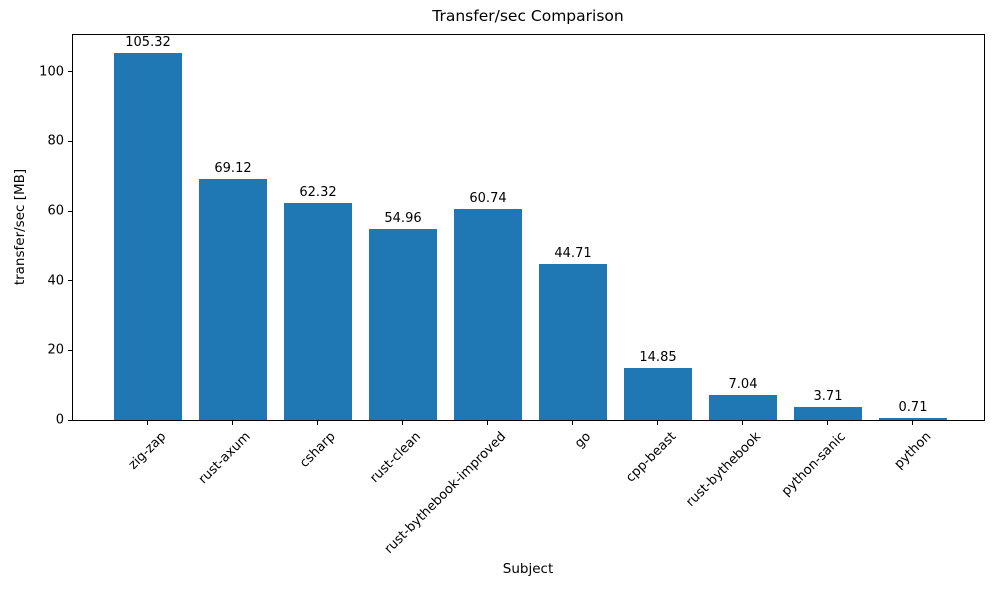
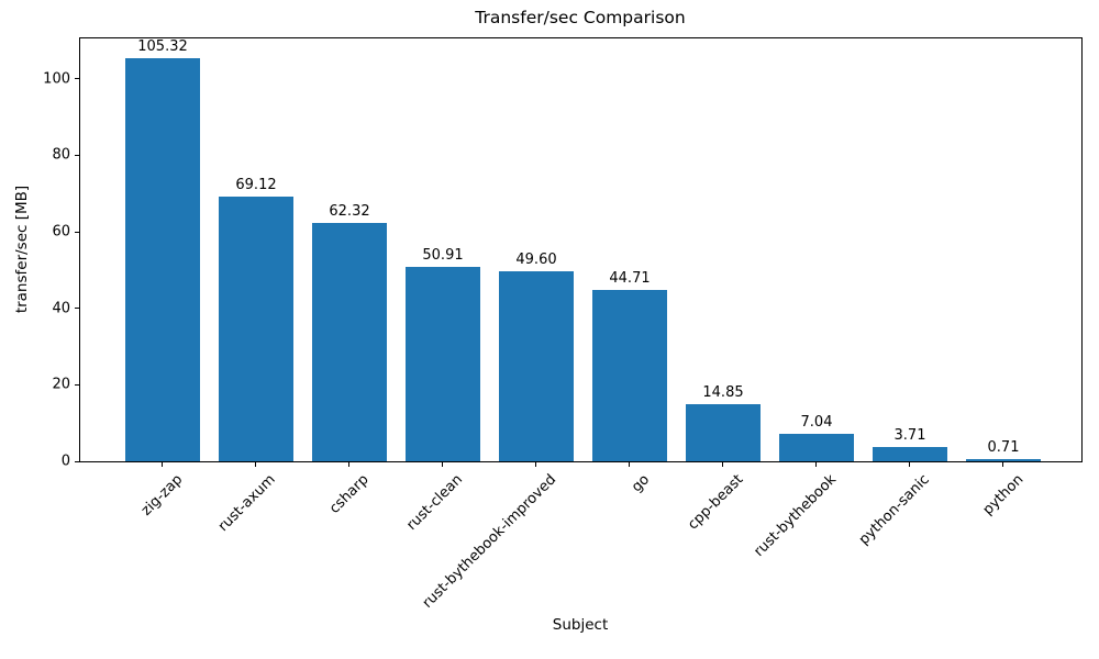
rust-clean: 54.96 -> 50.91
rust-bythebook-improved: 60.74 -> 49.60
